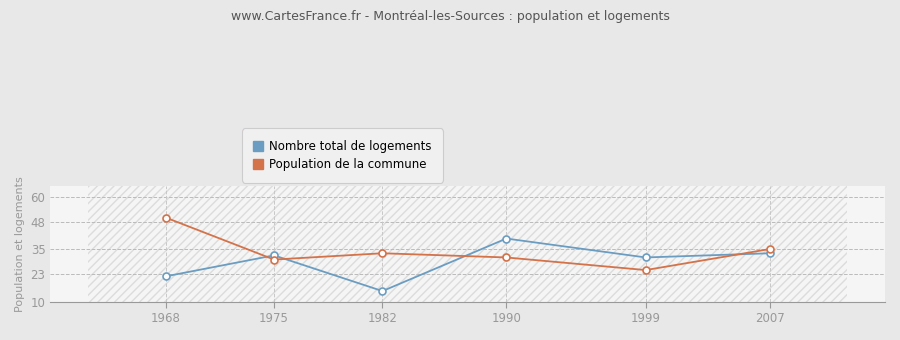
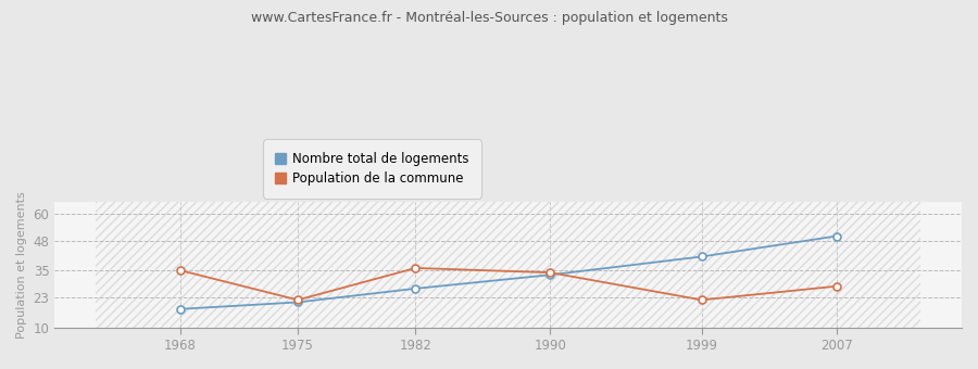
Nombre total de logements/1968: 22 -> 18
Population de la commune/1968: 50 -> 35
Nombre total de logements/1975: 32 -> 21
Population de la commune/1975: 30 -> 22
Nombre total de logements/1982: 15 -> 27
Population de la commune/1982: 33 -> 36
Nombre total de logements/1990: 40 -> 33
Population de la commune/1990: 31 -> 34
Nombre total de logements/1999: 31 -> 41
Population de la commune/1999: 25 -> 22
Nombre total de logements/2007: 33 -> 50
Population de la commune/2007: 35 -> 28
